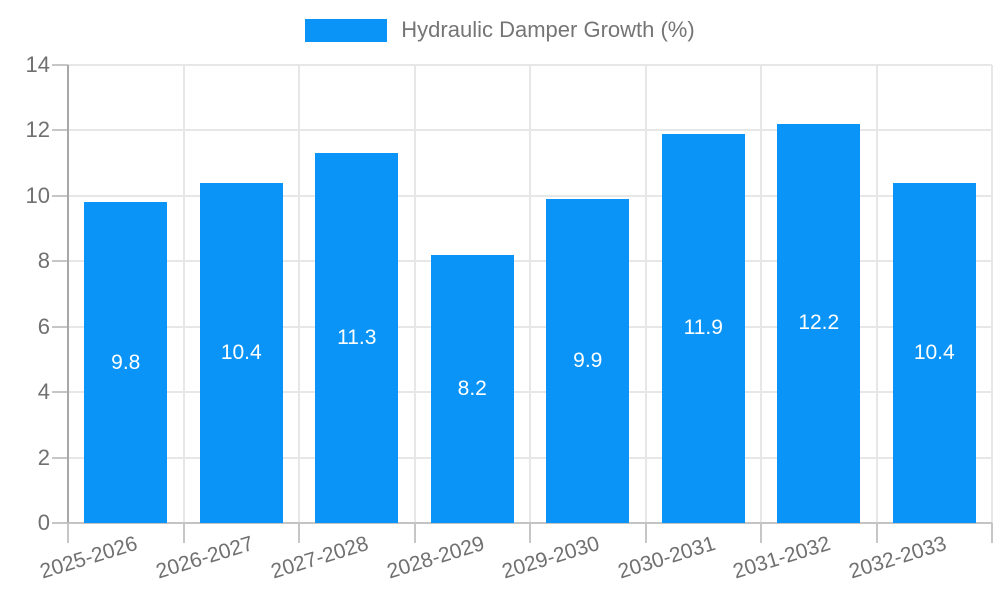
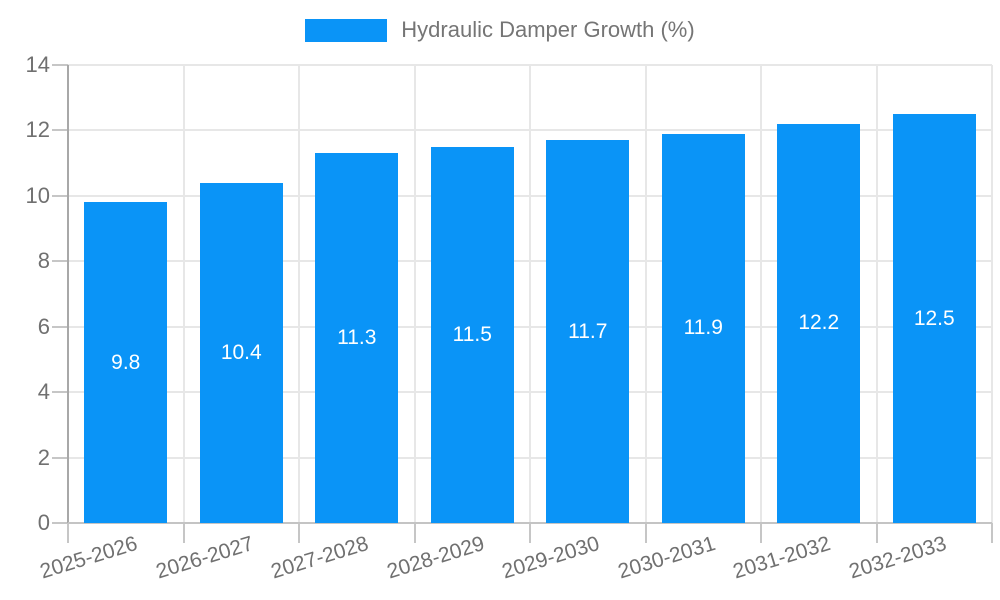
2028-2029: 8.2 -> 11.5
2029-2030: 9.9 -> 11.7
2032-2033: 10.4 -> 12.5
